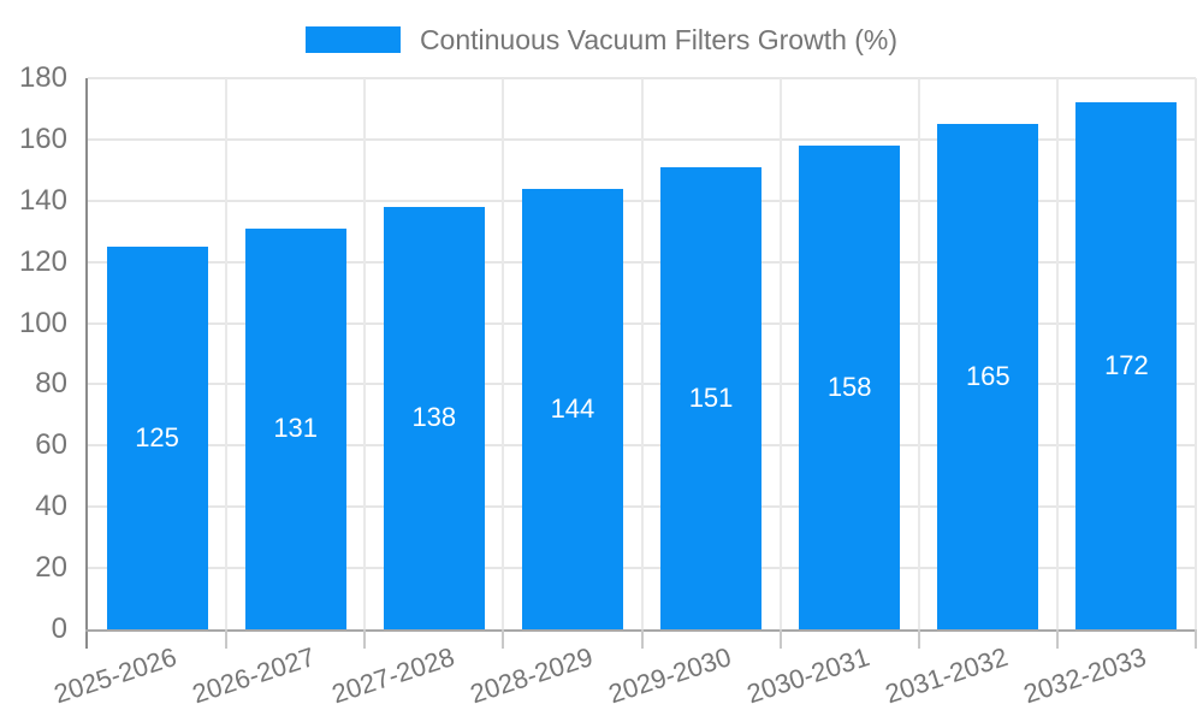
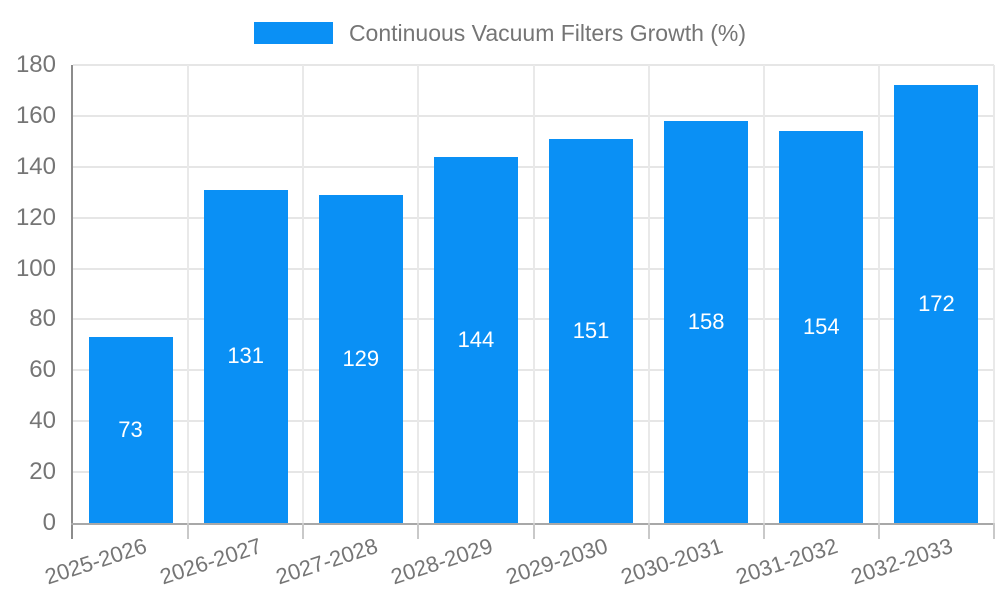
2025-2026: 125 -> 73
2027-2028: 138 -> 129
2031-2032: 165 -> 154
